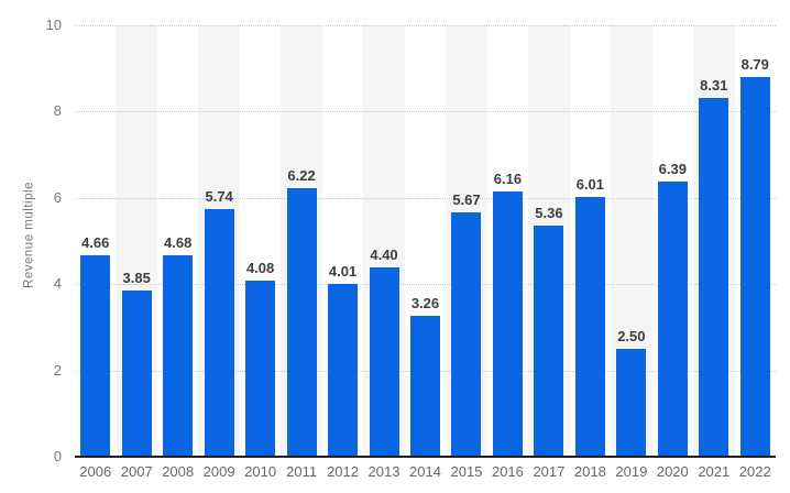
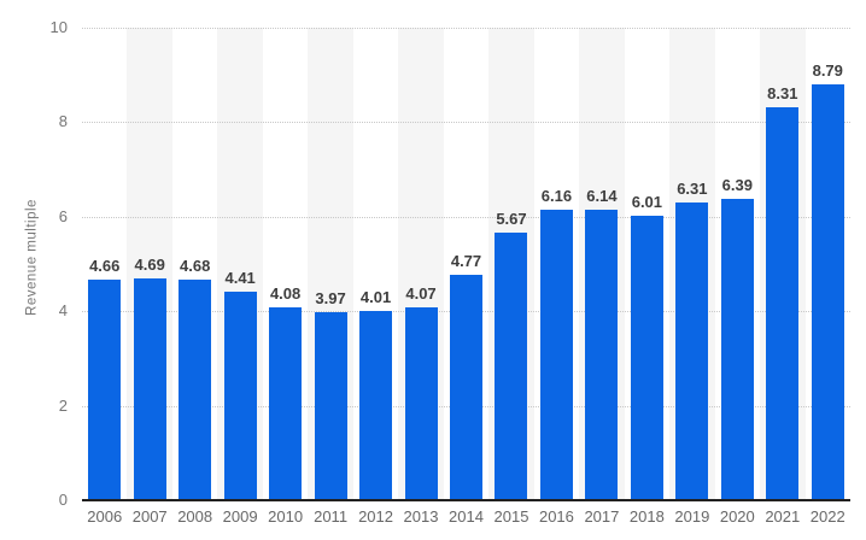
2007: 3.85 -> 4.69
2009: 5.74 -> 4.41
2011: 6.22 -> 3.97
2013: 4.40 -> 4.07
2014: 3.26 -> 4.77
2017: 5.36 -> 6.14
2019: 2.50 -> 6.31
